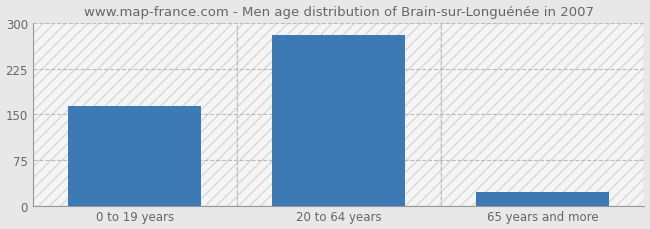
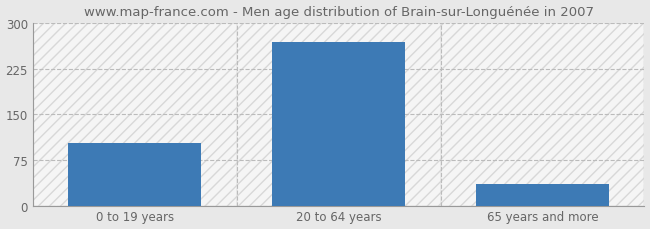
0 to 19 years: 163 -> 102
20 to 64 years: 280 -> 268
65 years and more: 22 -> 36
